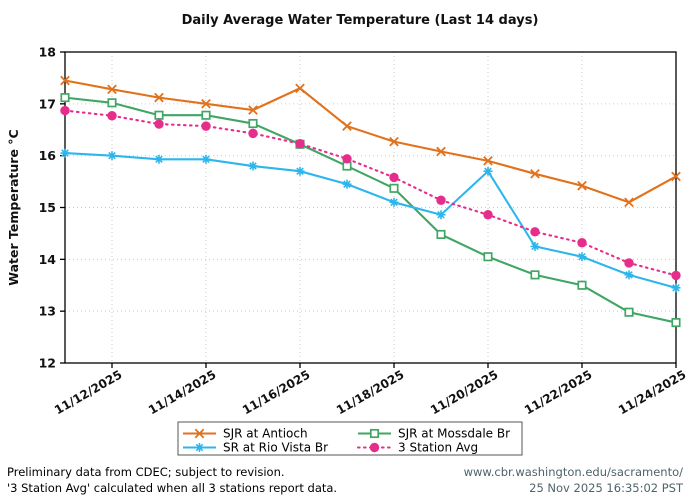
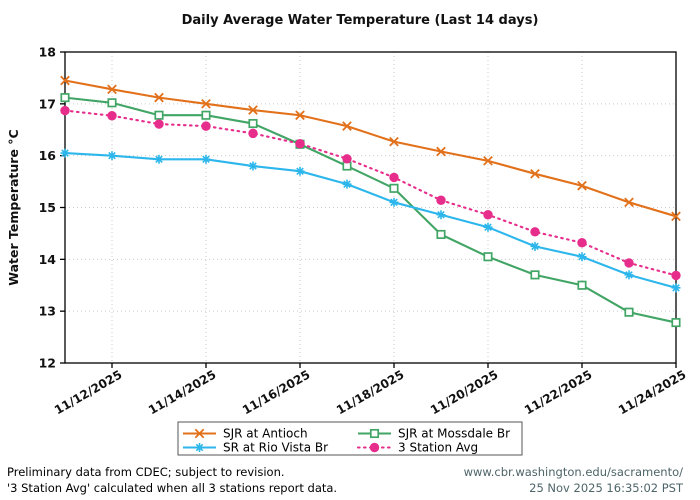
SJR at Antioch/11/16/2025: 17.3 -> 16.8
SR at Rio Vista Br/11/20/2025: 15.7 -> 14.6
SJR at Antioch/11/24/2025: 15.6 -> 14.8
